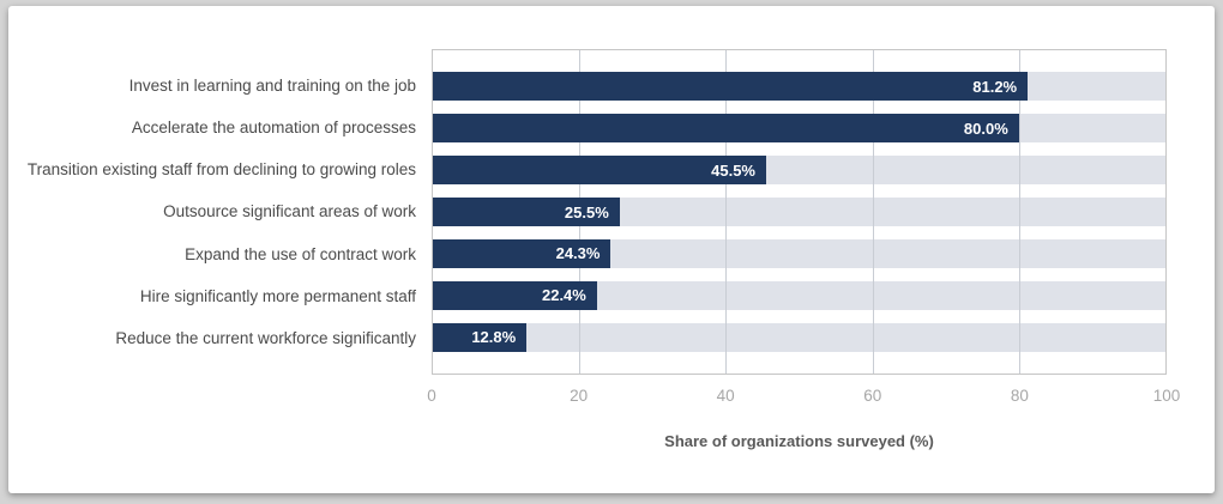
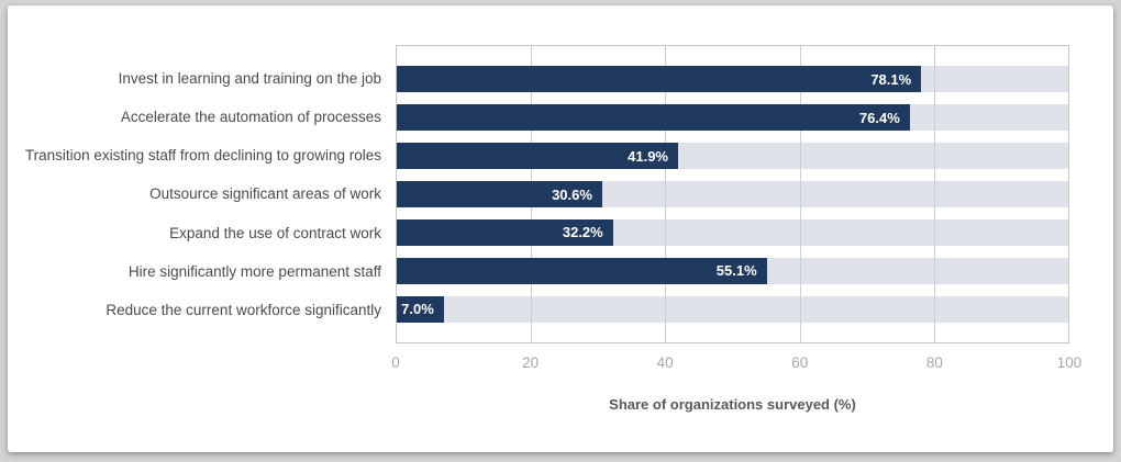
Invest in learning and training on the job: 81.2% -> 78.1%
Accelerate the automation of processes: 80.0% -> 76.4%
Transition existing staff from declining to growing roles: 45.5% -> 41.9%
Outsource significant areas of work: 25.5% -> 30.6%
Expand the use of contract work: 24.3% -> 32.2%
Hire significantly more permanent staff: 22.4% -> 55.1%
Reduce the current workforce significantly: 12.8% -> 7.0%
